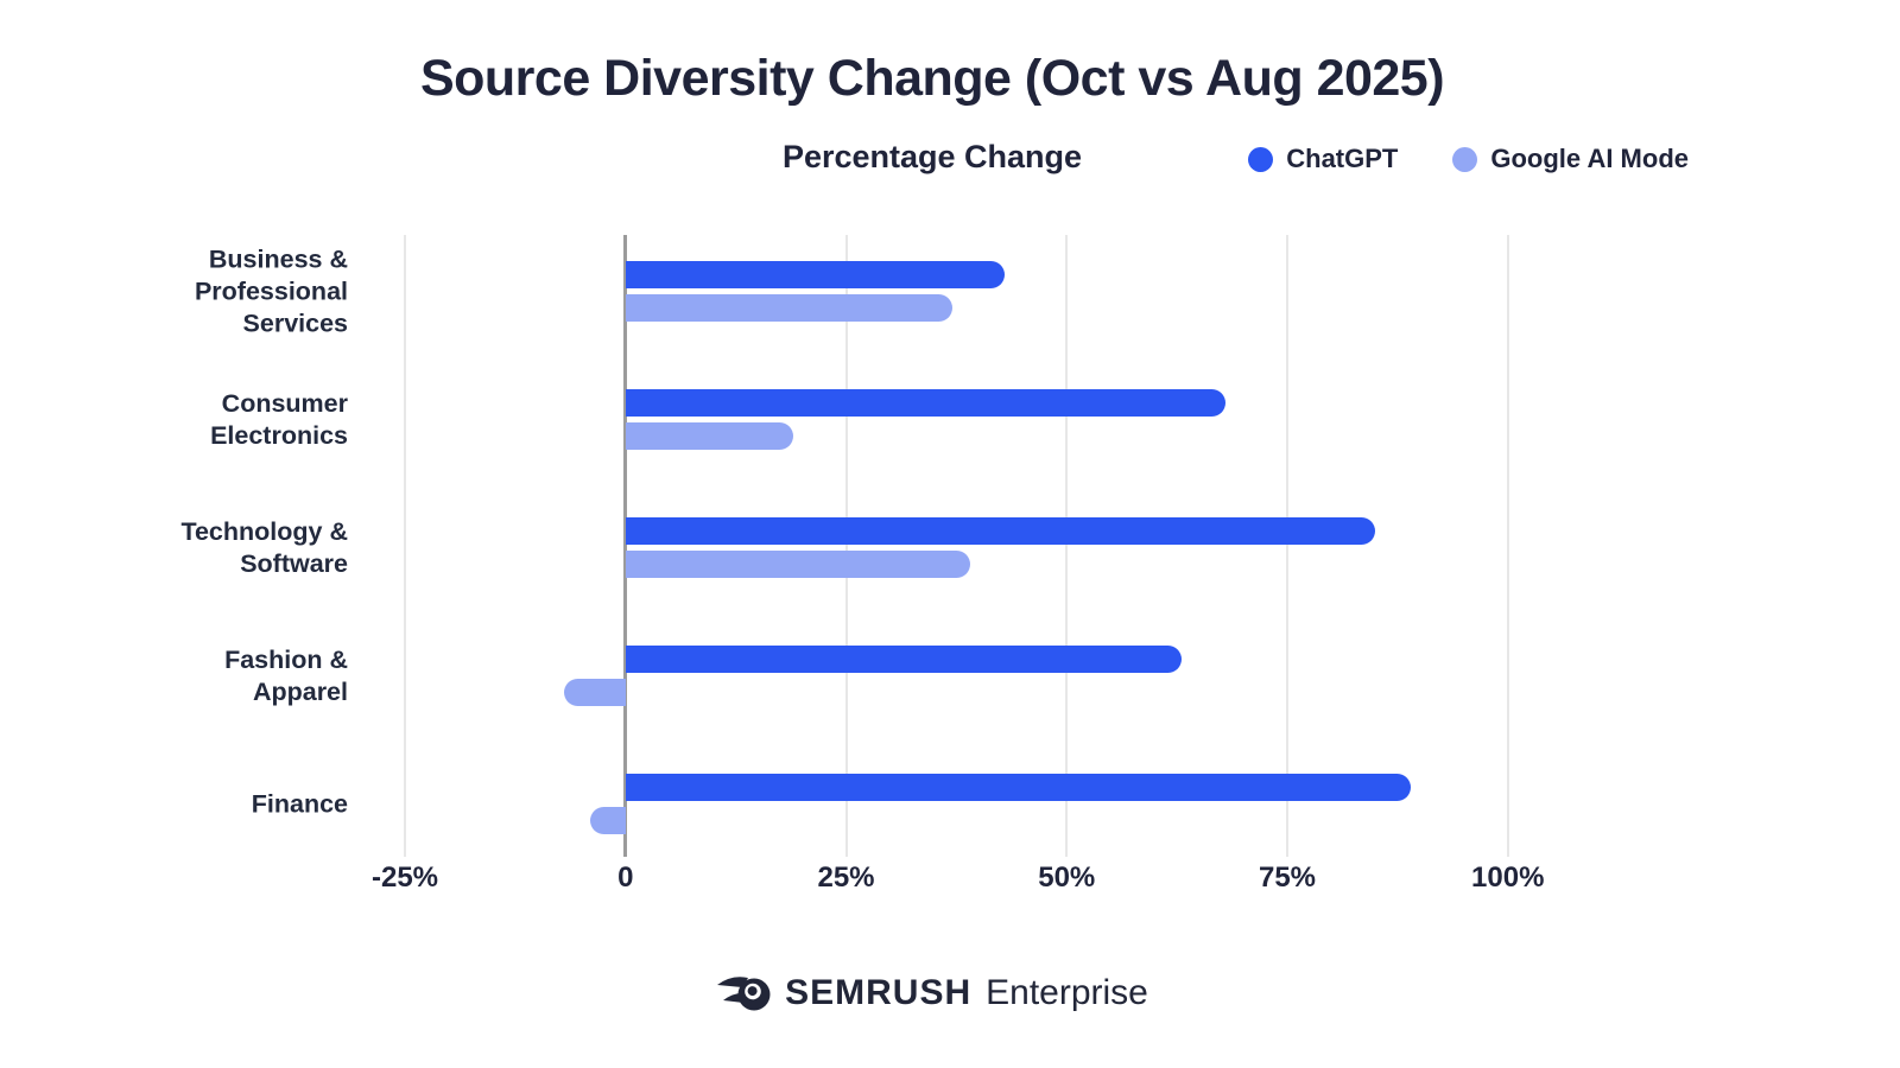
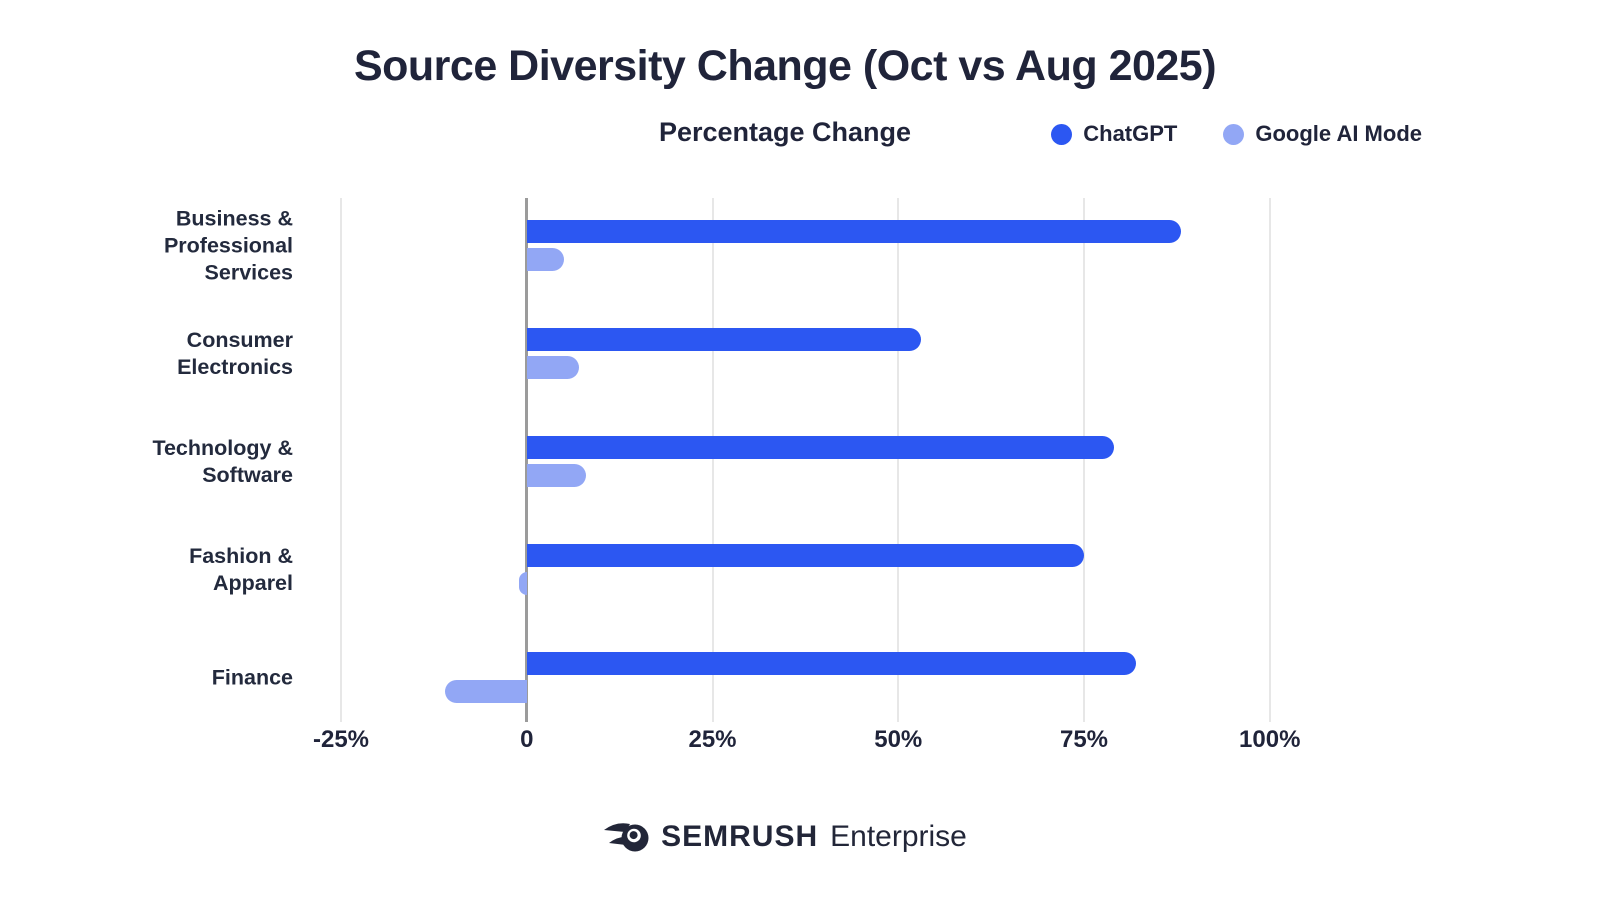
ChatGPT/Business & Professional Services: 43% -> 88%
Google AI Mode/Business & Professional Services: 37% -> 5%
ChatGPT/Consumer Electronics: 68% -> 53%
Google AI Mode/Consumer Electronics: 19% -> 7%
ChatGPT/Technology & Software: 85% -> 79%
Google AI Mode/Technology & Software: 39% -> 8%
ChatGPT/Fashion & Apparel: 63% -> 75%
Google AI Mode/Fashion & Apparel: -7% -> -1%
ChatGPT/Finance: 89% -> 82%
Google AI Mode/Finance: -4% -> -11%
